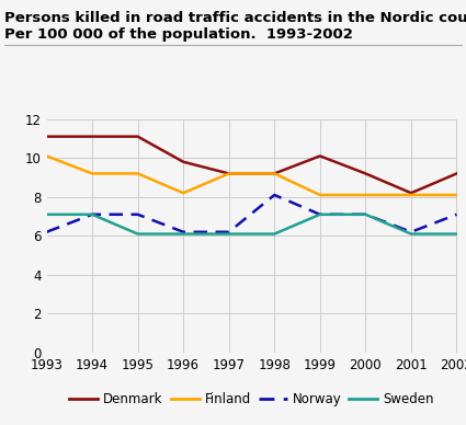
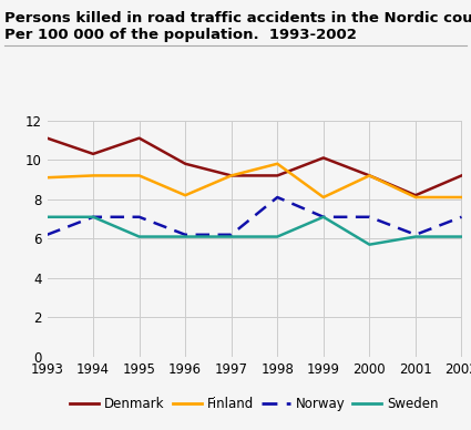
Finland/1993: 10.1 -> 9.1
Denmark/1994: 11.1 -> 10.3
Finland/1998: 9.2 -> 9.8
Finland/2000: 8.1 -> 9.2
Sweden/2000: 7.1 -> 5.7
